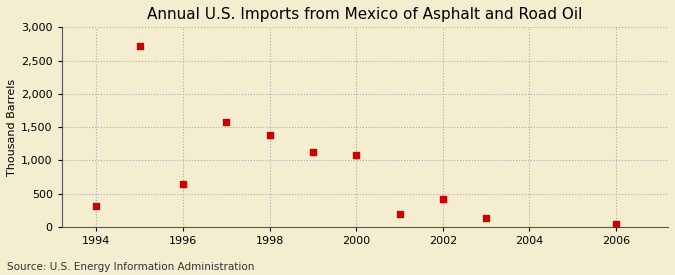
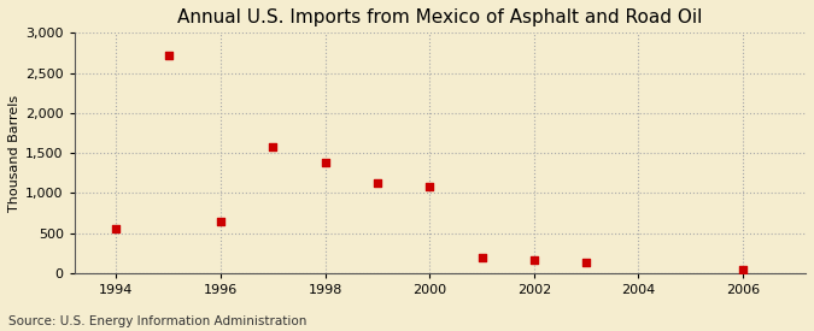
1994: 320 -> 550
2002: 420 -> 160
